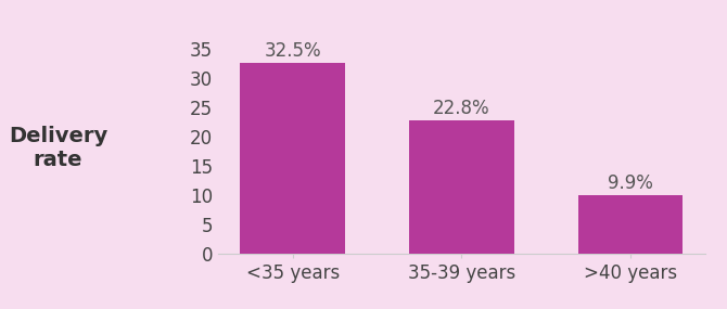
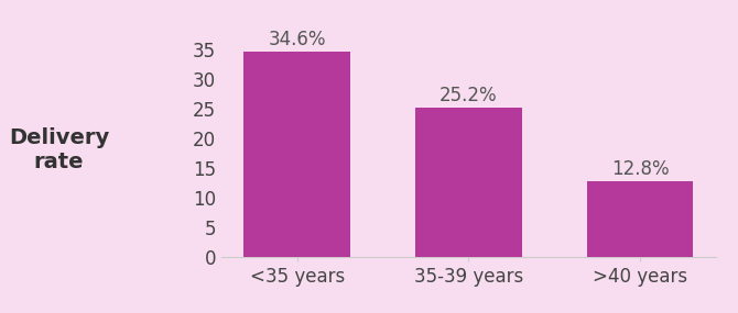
<35 years: 32.5% -> 34.6%
35-39 years: 22.8% -> 25.2%
>40 years: 9.9% -> 12.8%
